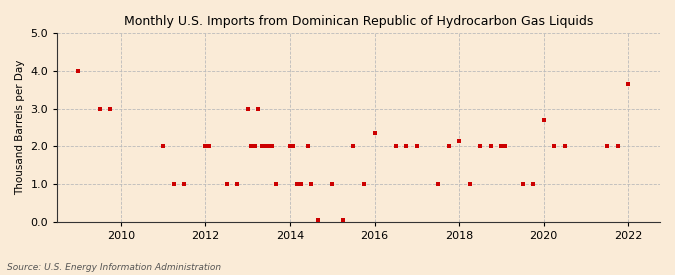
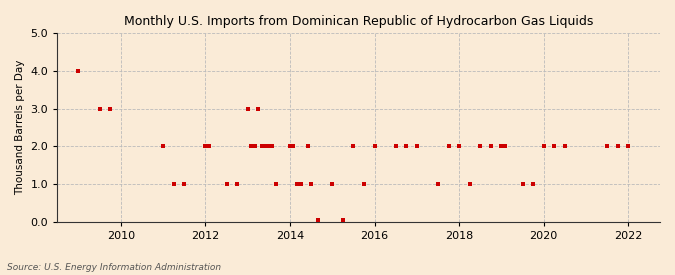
2016: 2.35 -> 2.00
2018: 2.15 -> 2.00
2020: 2.70 -> 2.00
2022: 3.65 -> 2.00
